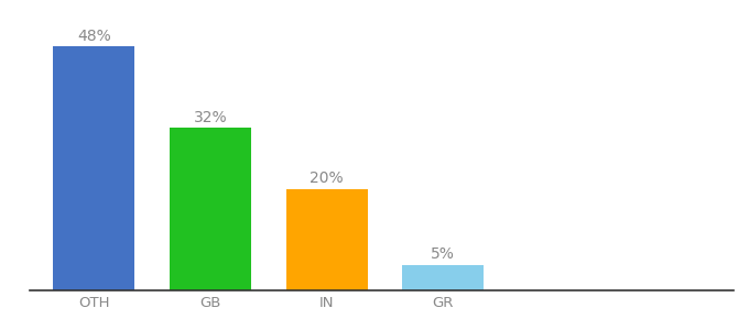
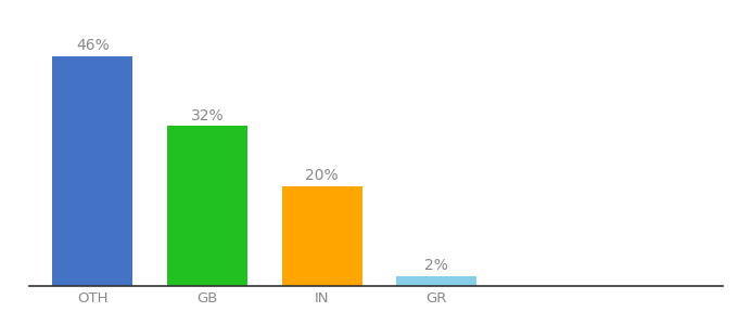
OTH: 48% -> 46%
GR: 5% -> 2%
